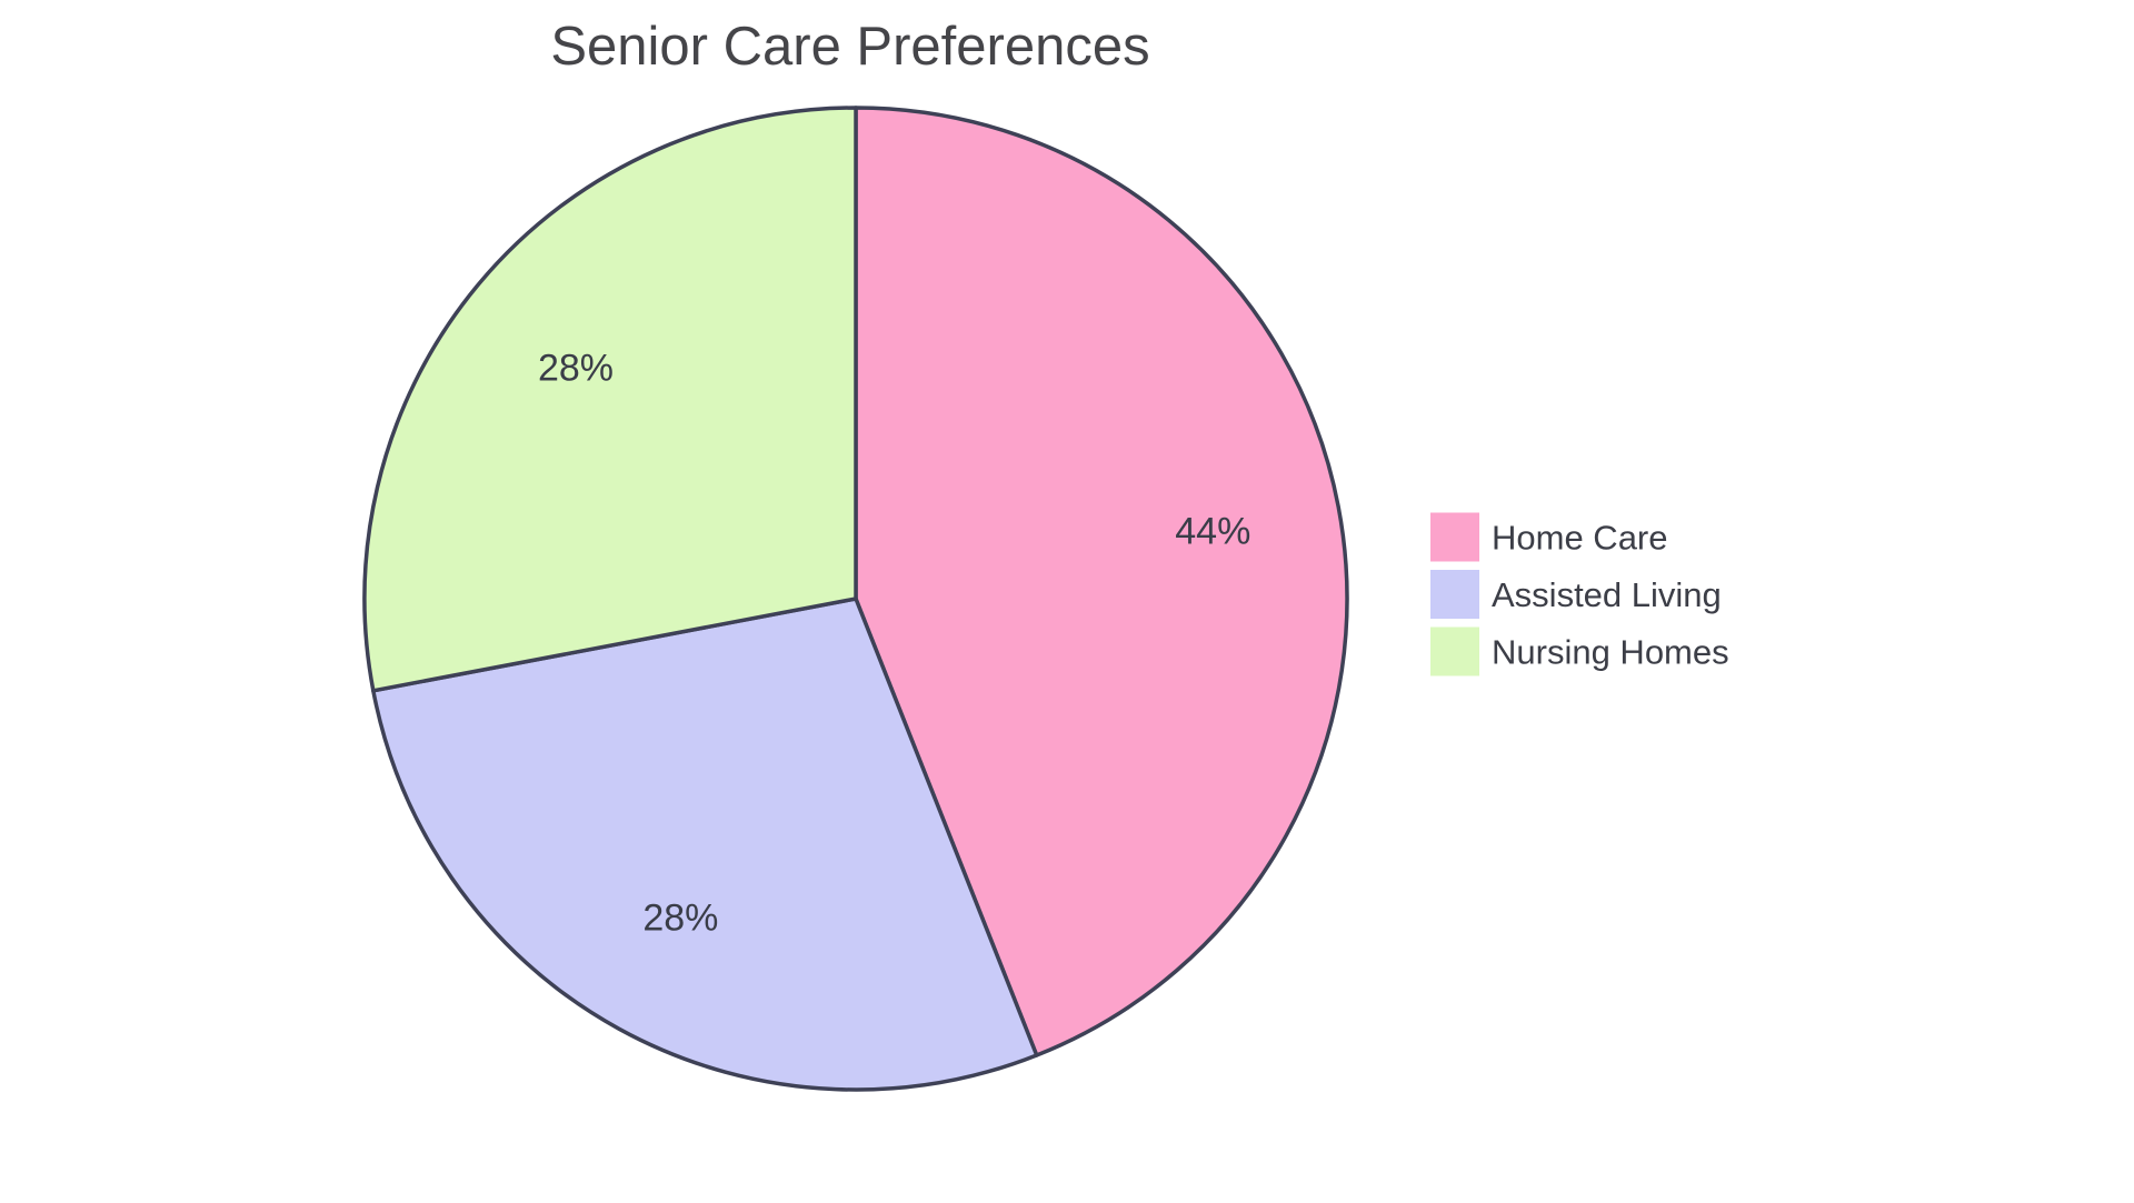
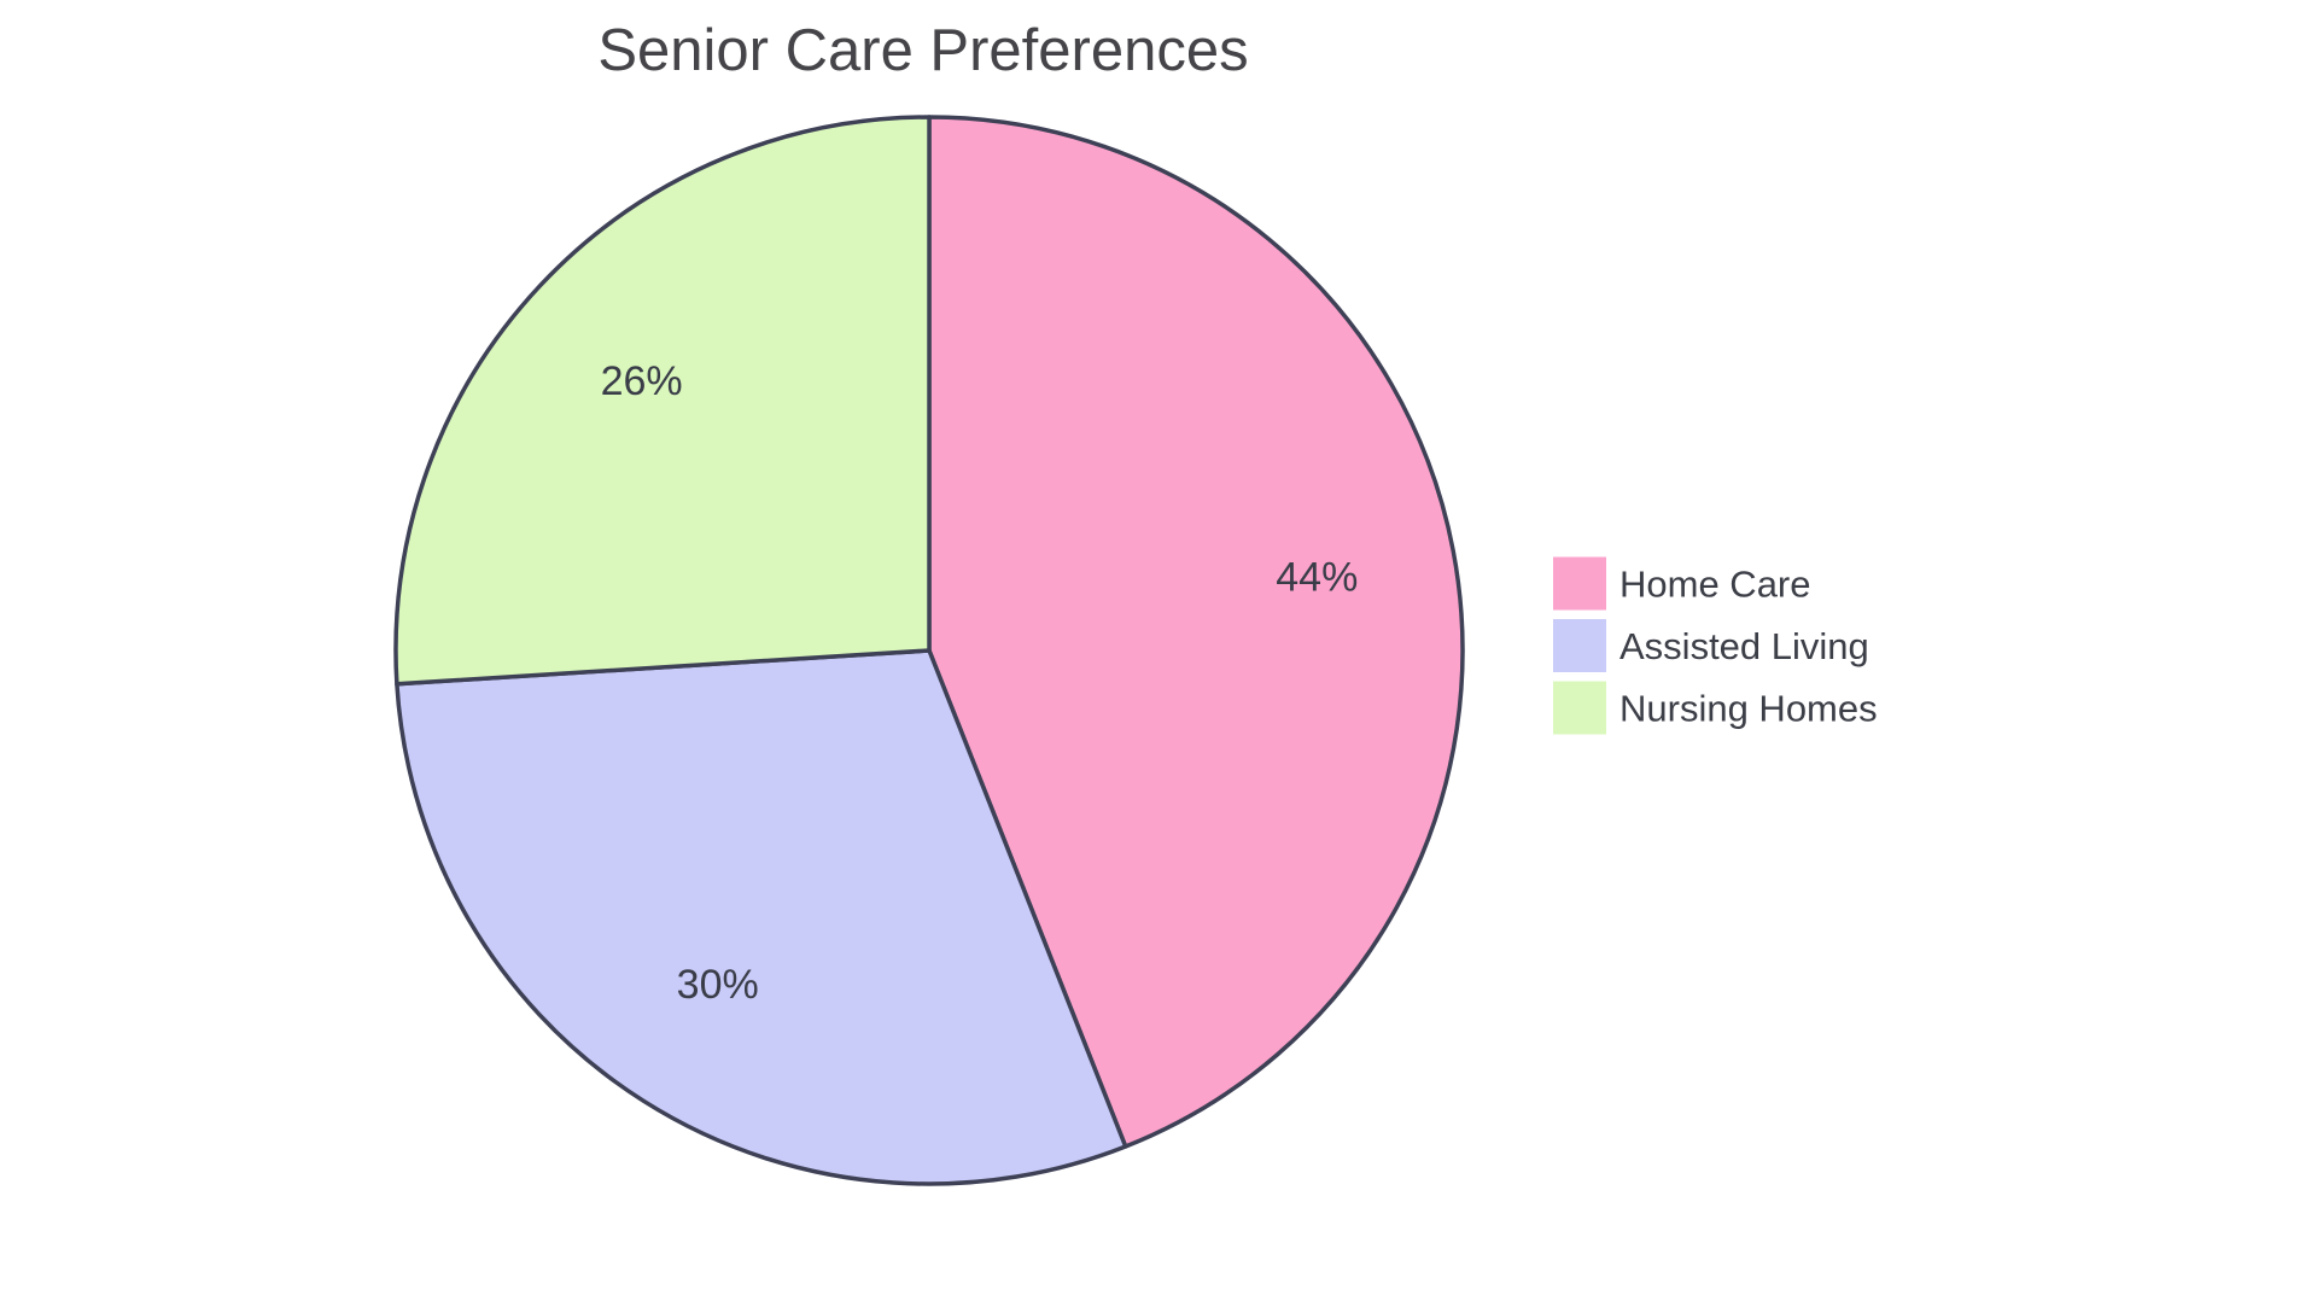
Assisted Living: 28% -> 30%
Nursing Homes: 28% -> 26%
